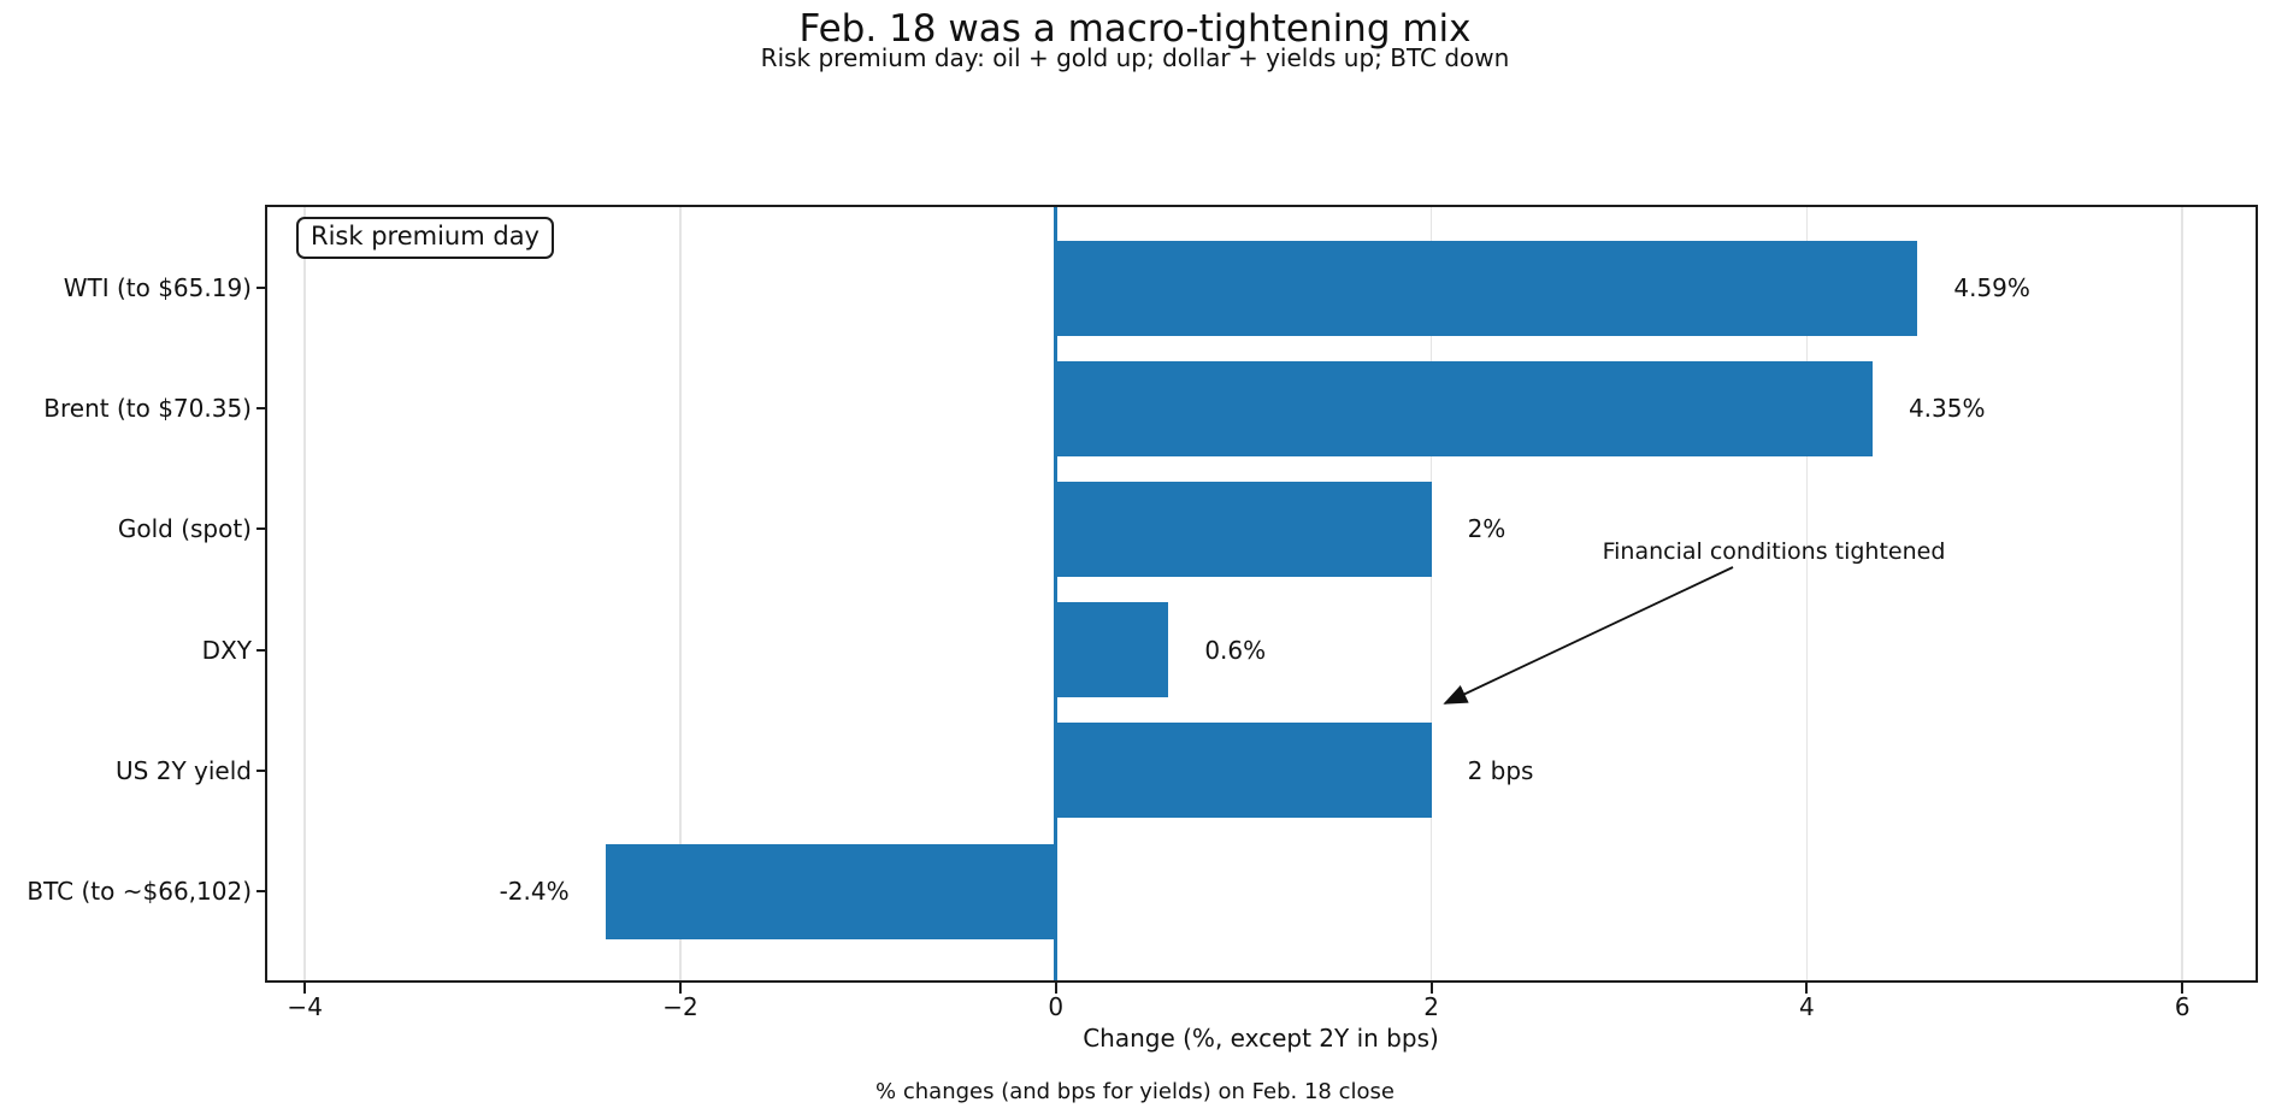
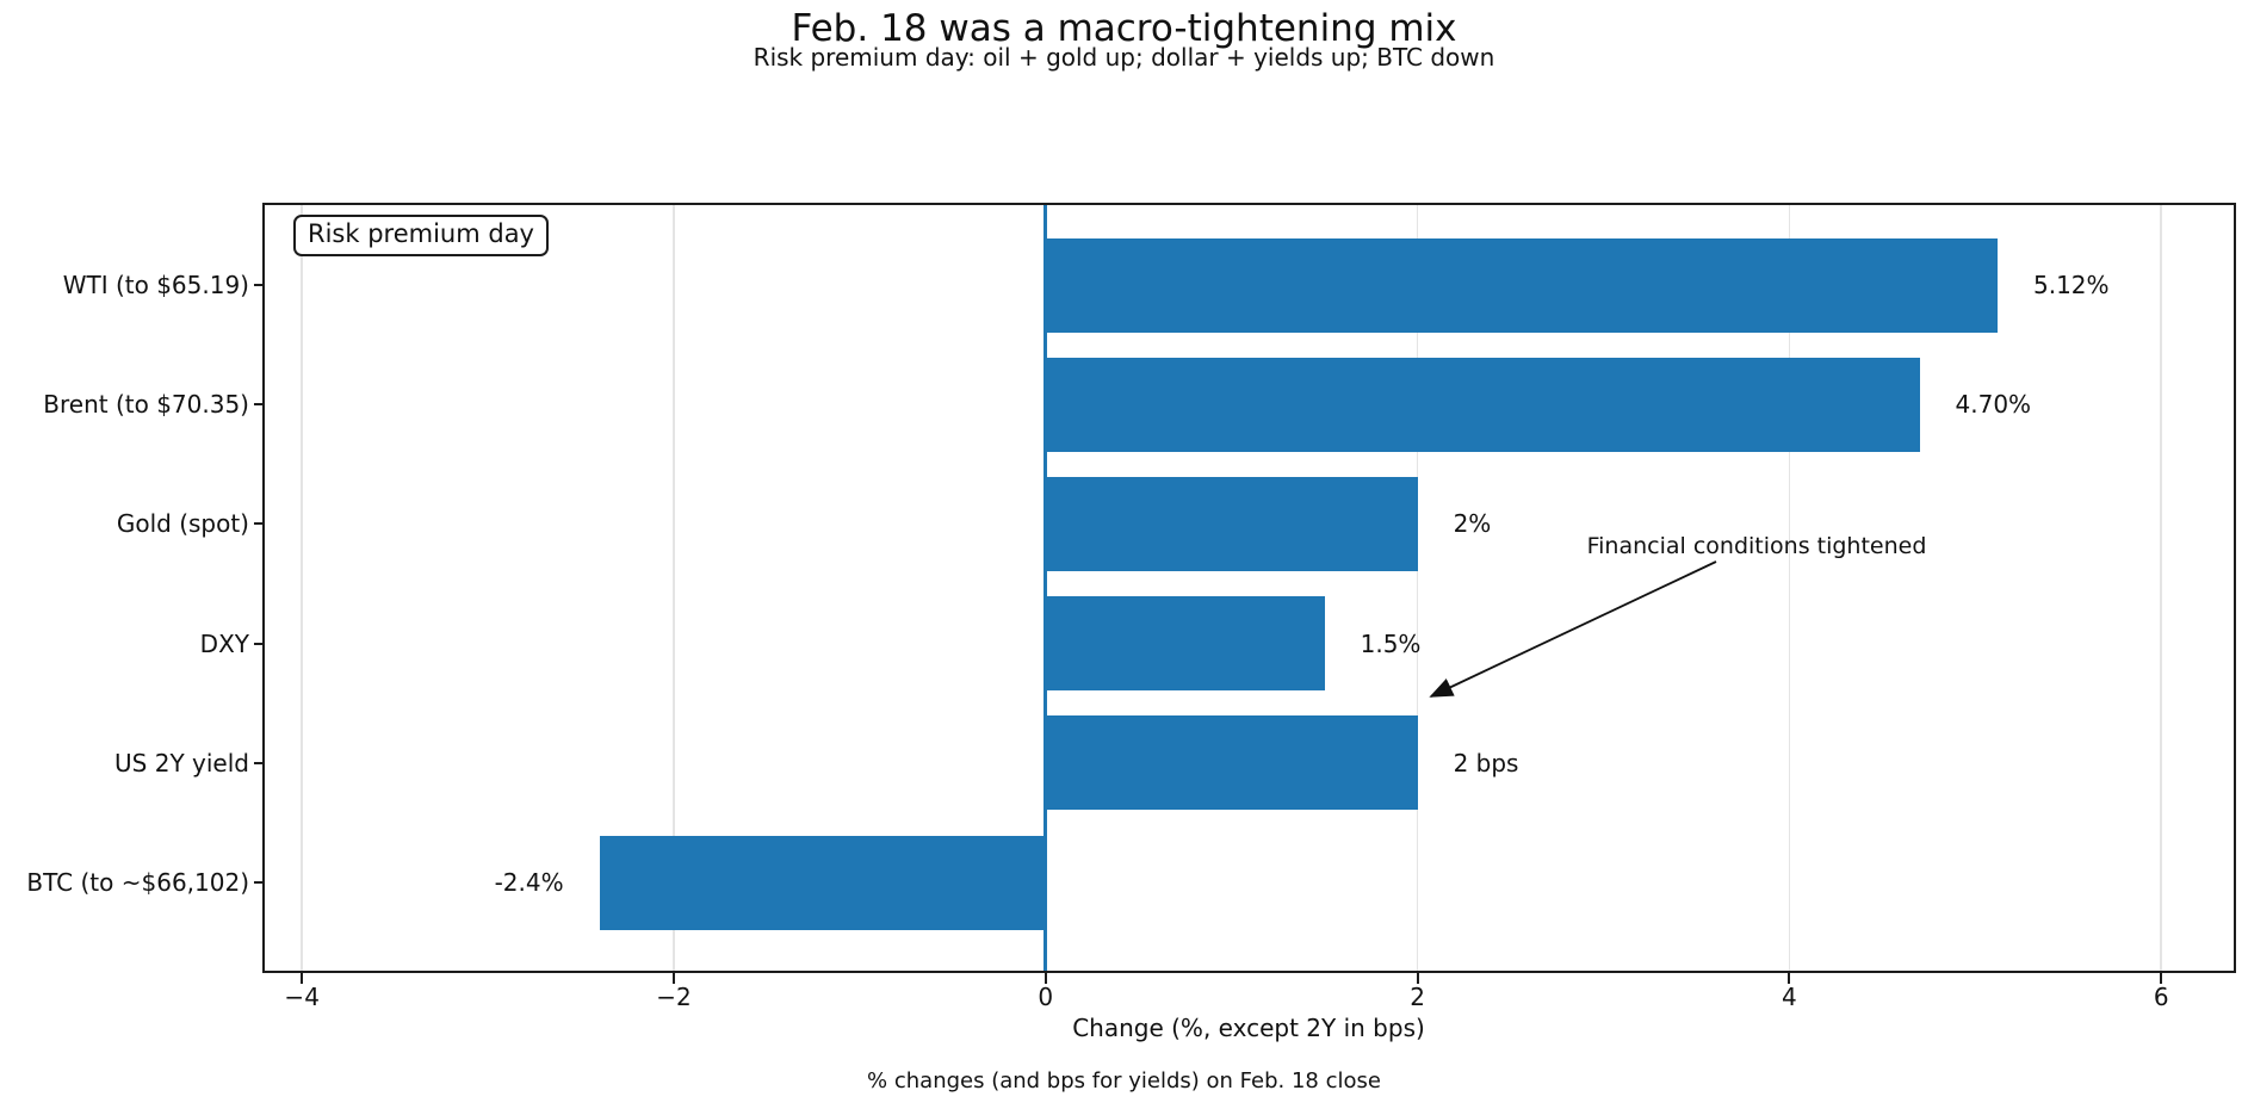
WTI (to $65.19): 4.59% -> 5.12%
Brent (to $70.35): 4.35% -> 4.70%
DXY: 0.6% -> 1.5%
